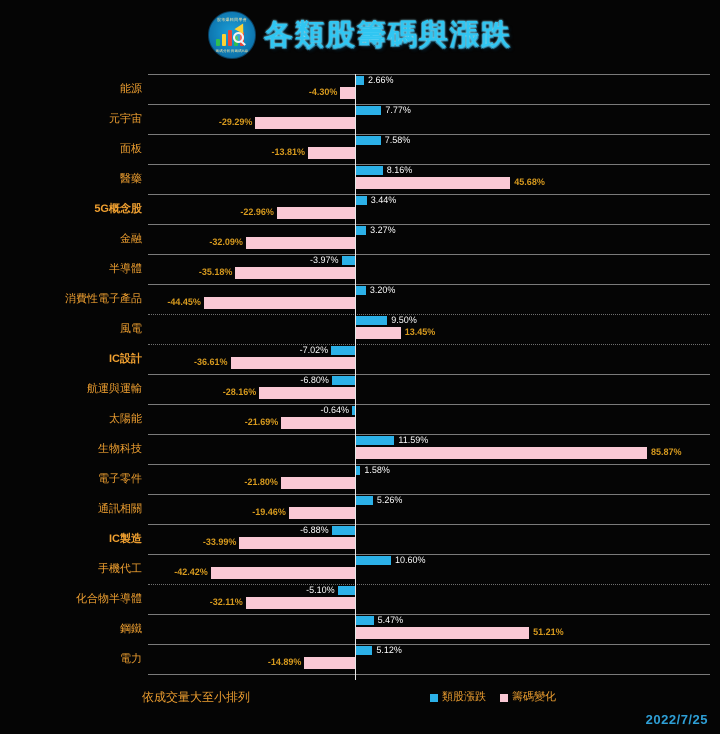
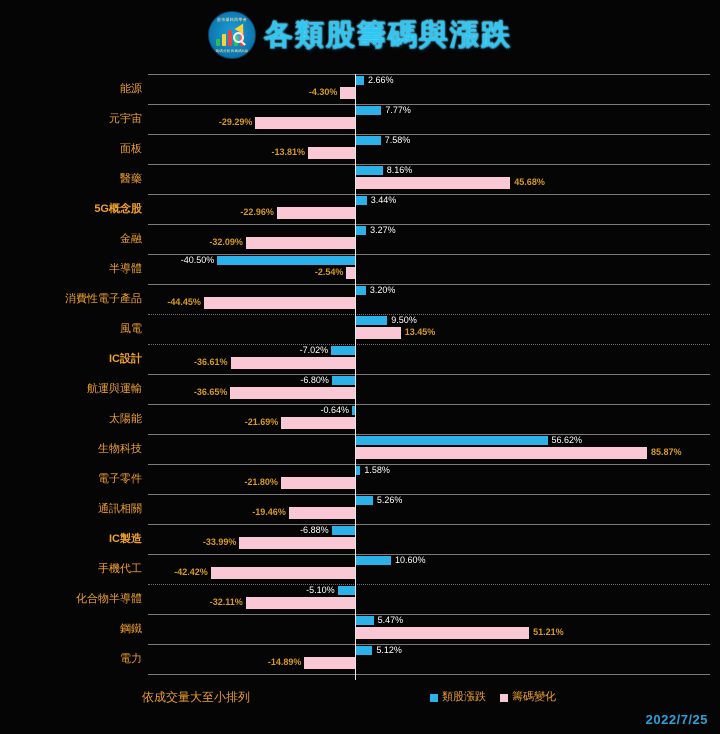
類股漲跌/半導體: -3.97% -> -40.50%
籌碼變化/半導體: -35.18% -> -2.54%
籌碼變化/航運與運輸: -28.16% -> -36.65%
類股漲跌/生物科技: 11.59% -> 56.62%
